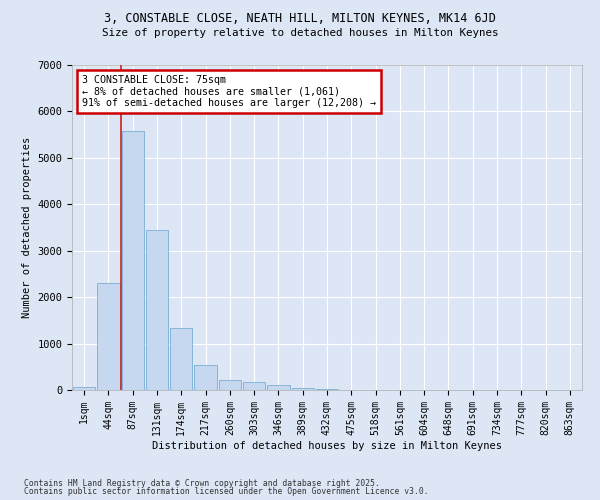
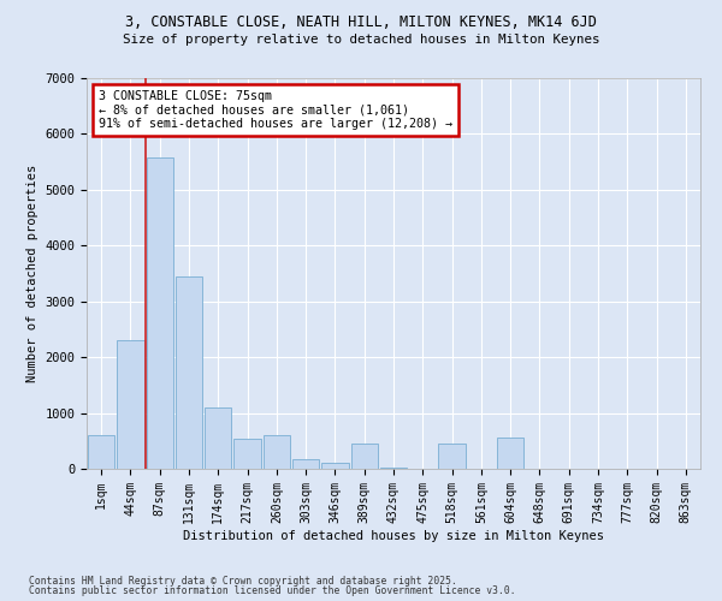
1sqm: 80 -> 600
174sqm: 1340 -> 1100
260sqm: 220 -> 600
389sqm: 50 -> 450
518sqm: 0 -> 450
604sqm: 0 -> 550
